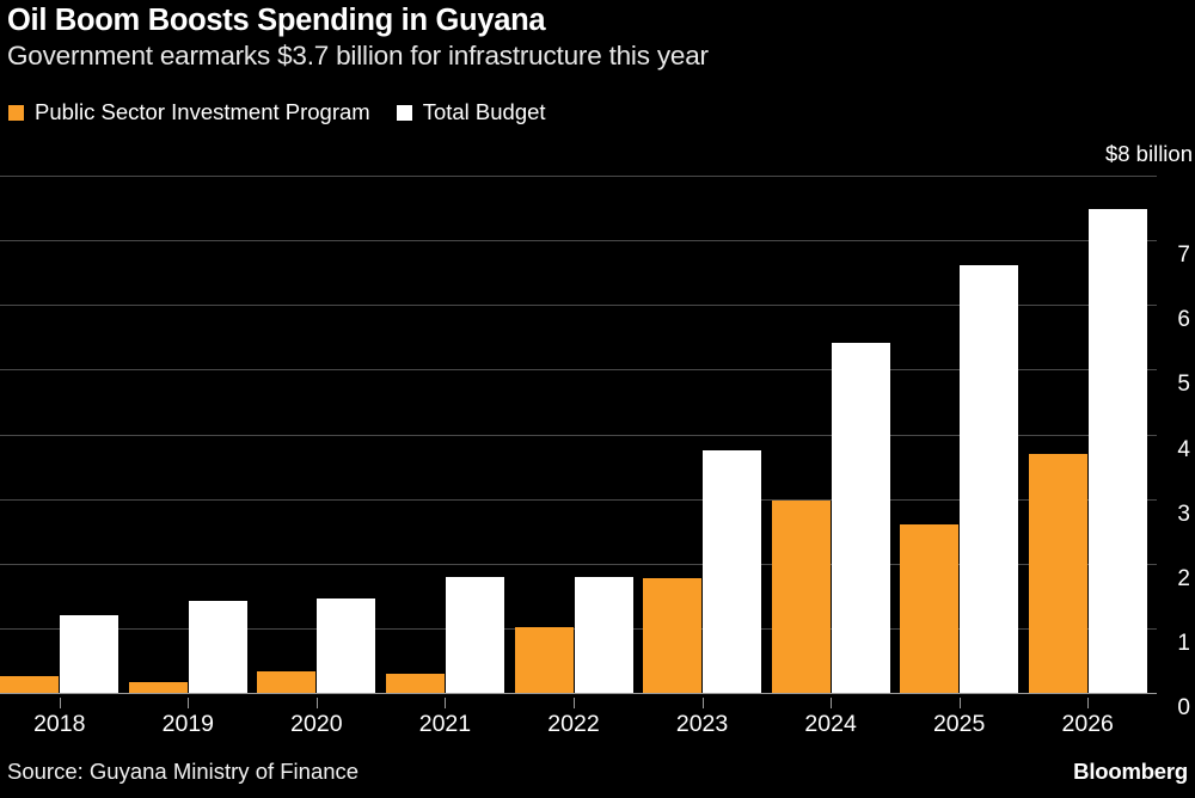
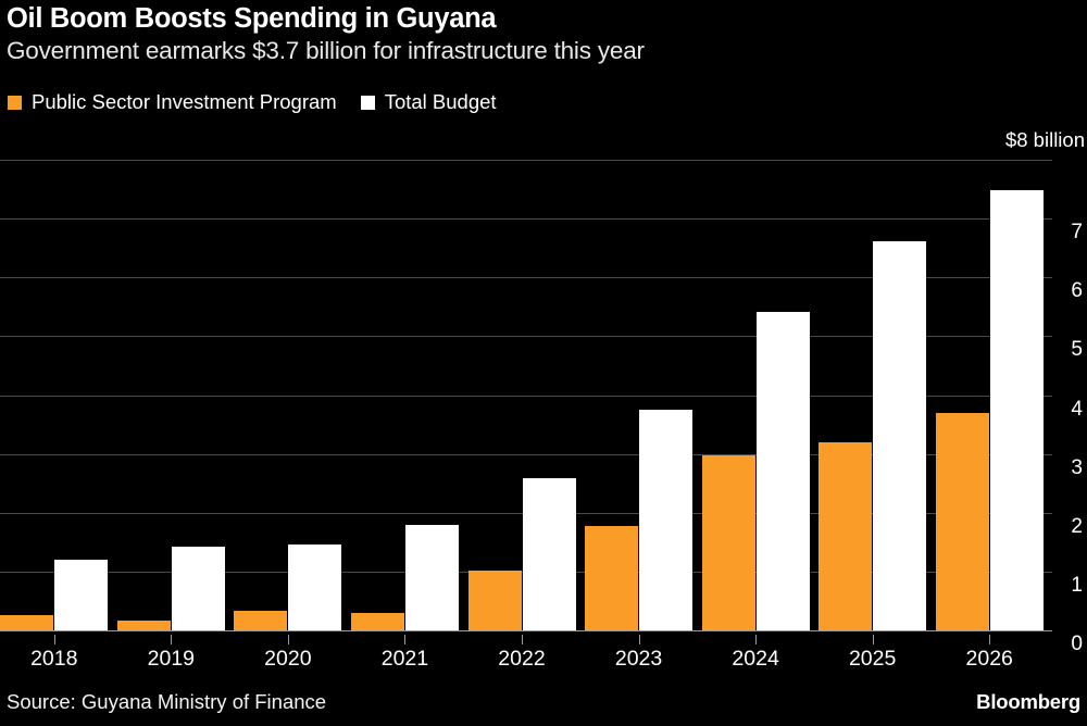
Total Budget/2022: 1.8 -> 2.6
Public Sector Investment Program/2025: 2.6 -> 3.2
